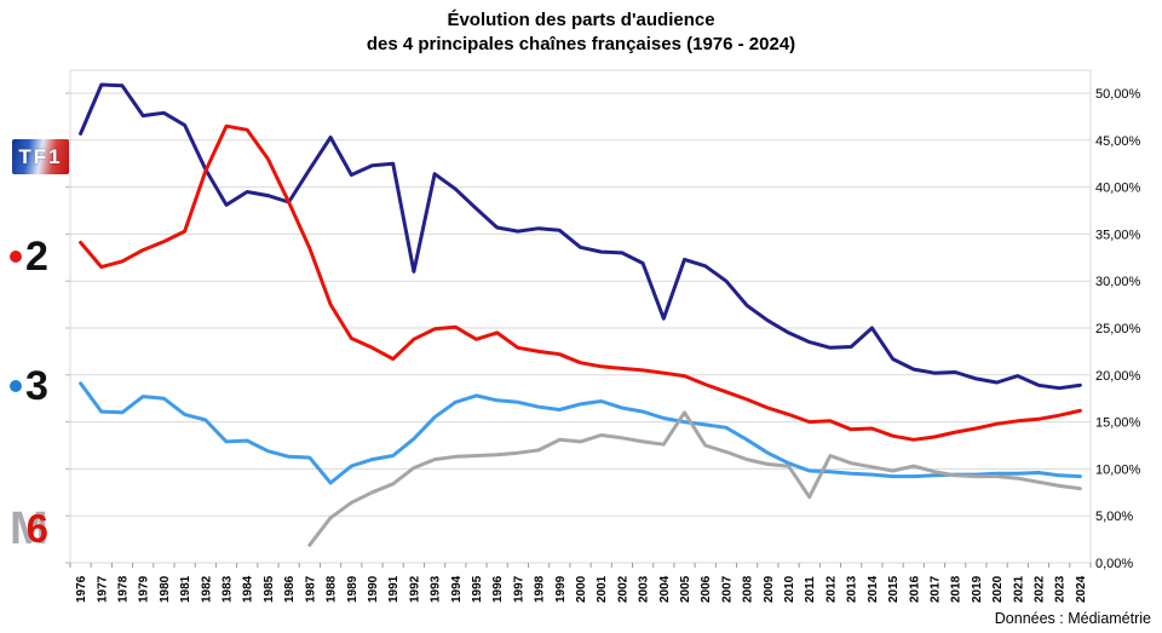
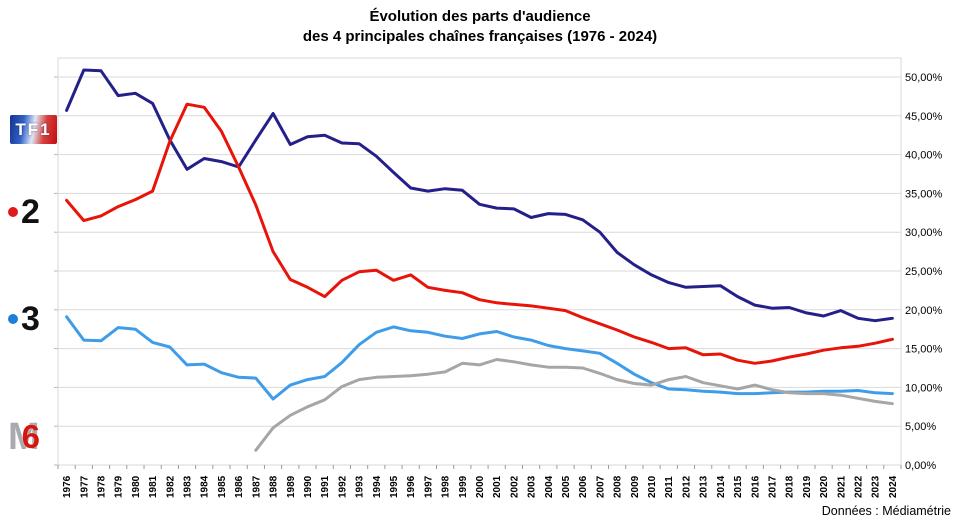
TF1/1992: 31% -> 42%
TF1/2004: 26% -> 32%
M6/2005: 16% -> 13%
M6/2011: 7% -> 11%
TF1/2014: 25% -> 23%
